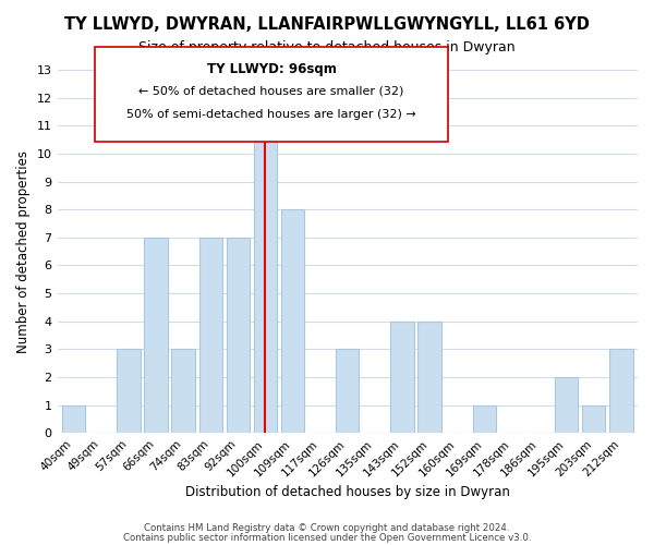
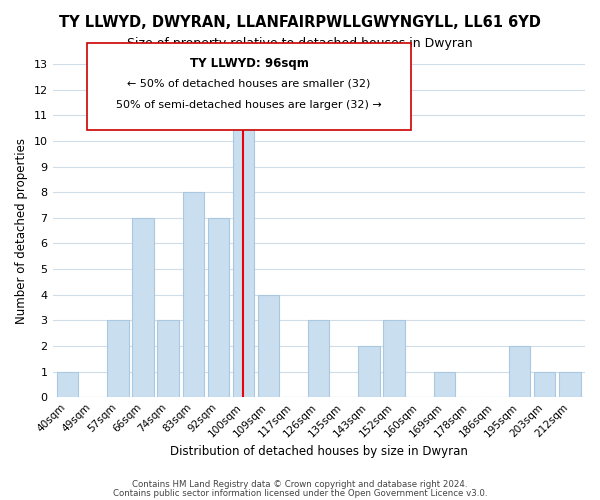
83sqm: 7 -> 8
109sqm: 8 -> 4
143sqm: 4 -> 2
152sqm: 4 -> 3
212sqm: 3 -> 1
